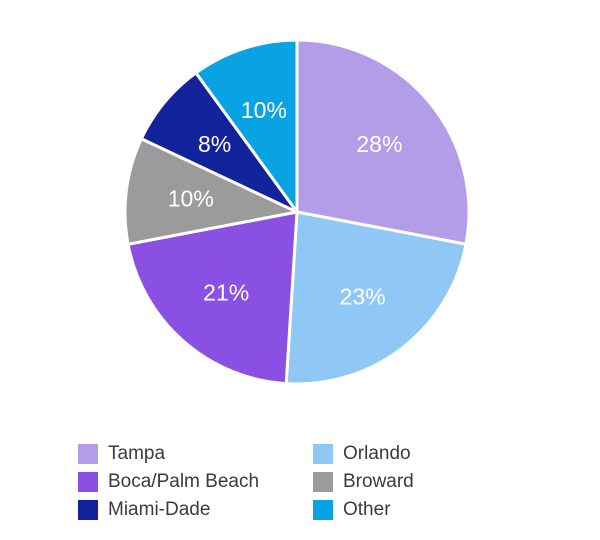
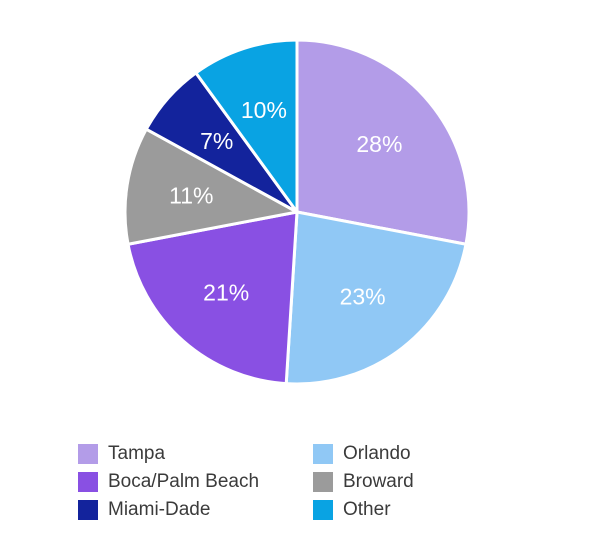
Broward: 10% -> 11%
Miami-Dade: 8% -> 7%
